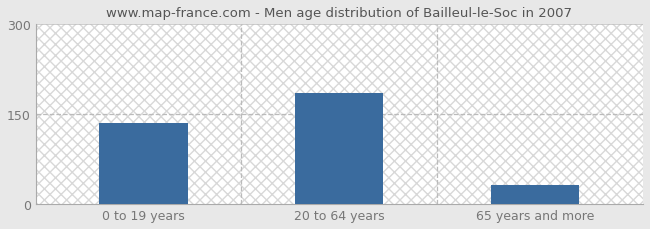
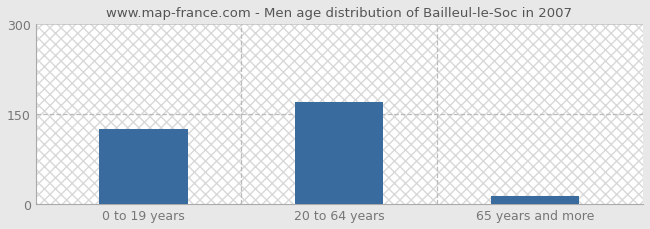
0 to 19 years: 136 -> 125
20 to 64 years: 186 -> 170
65 years and more: 32 -> 13
